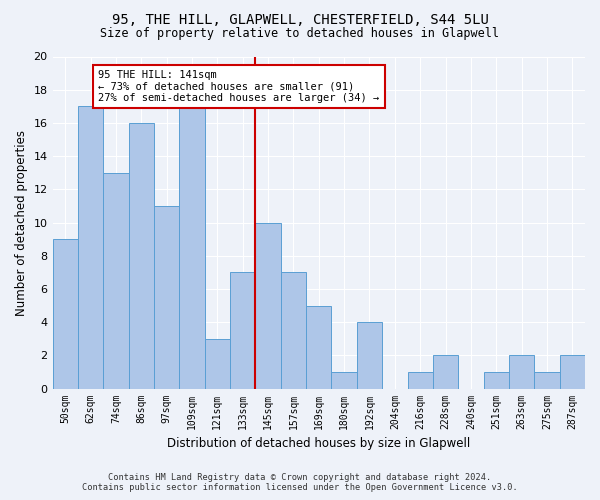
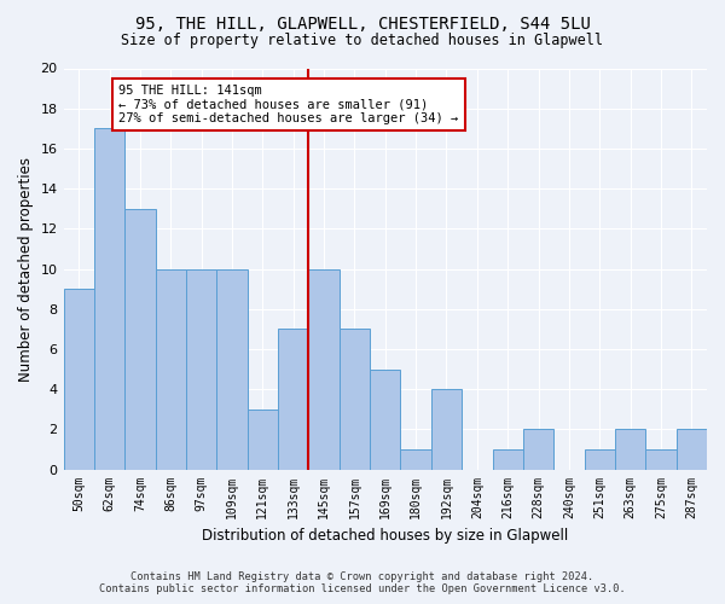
86sqm: 16 -> 10
97sqm: 11 -> 10
109sqm: 17 -> 10
